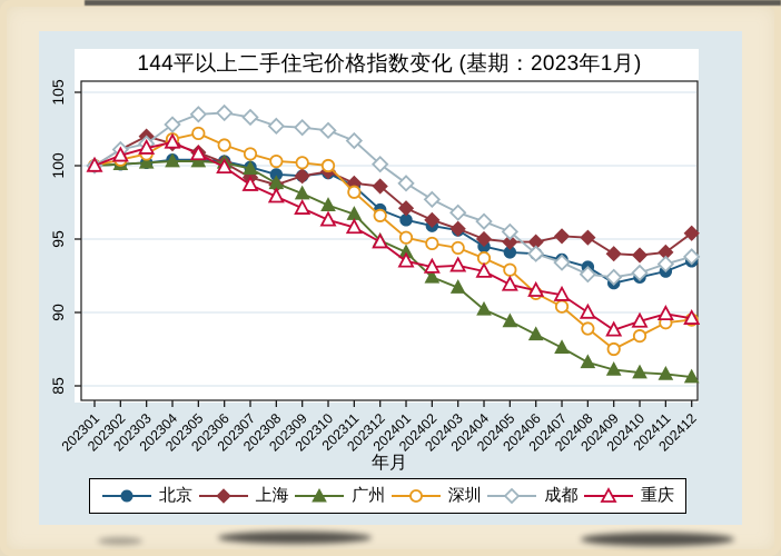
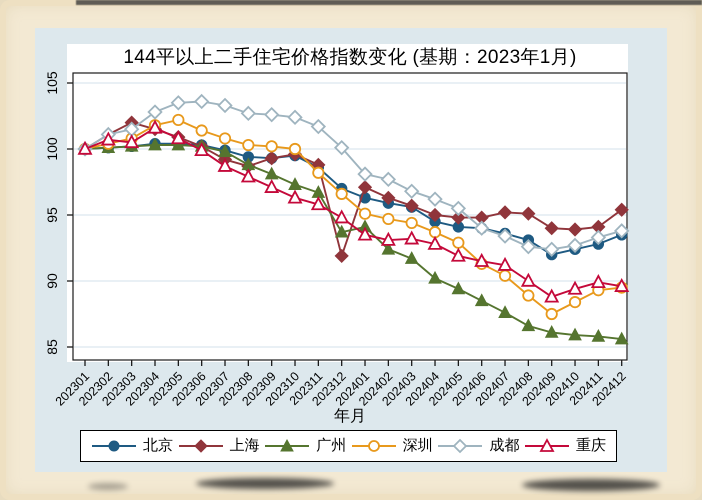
重庆/202303: 101.2 -> 100.5
上海/202312: 98.6 -> 91.9
广州/202312: 94.9 -> 93.7
成都/202401: 98.8 -> 98.1
